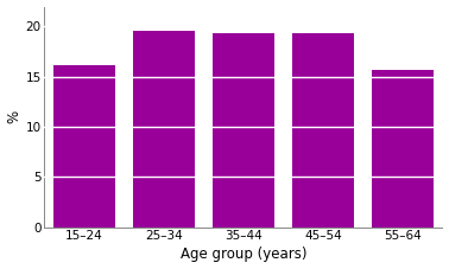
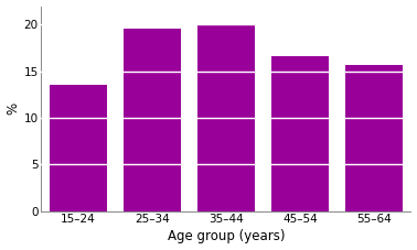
15–24: 16.2 -> 13.5
35–44: 19.4 -> 20.1
45–54: 19.4 -> 16.6
